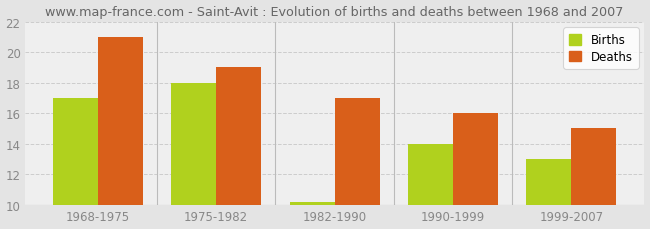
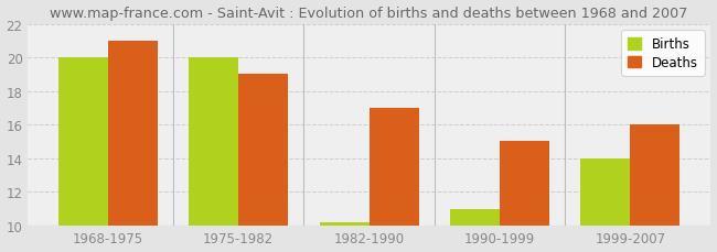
Births/1968-1975: 17.0 -> 20.0
Births/1975-1982: 18.0 -> 20.0
Births/1990-1999: 14.0 -> 11.0
Deaths/1990-1999: 16 -> 15
Births/1999-2007: 13.0 -> 14.0
Deaths/1999-2007: 15 -> 16
